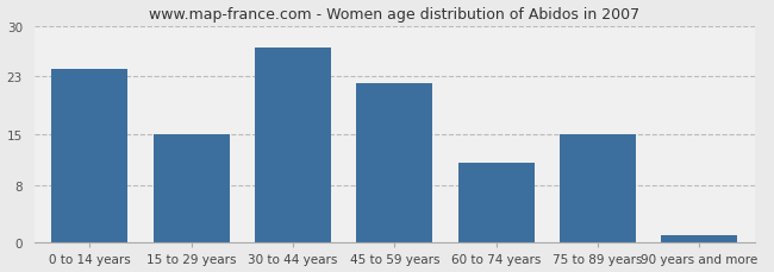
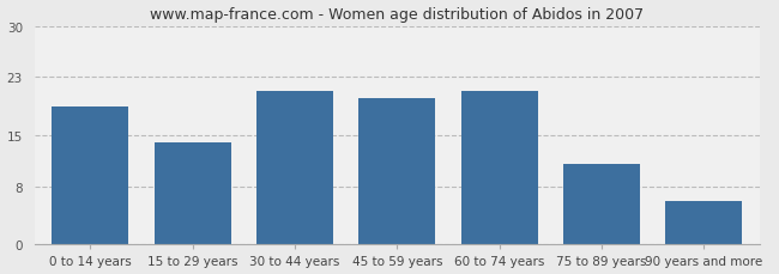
0 to 14 years: 24 -> 19
15 to 29 years: 15 -> 14
30 to 44 years: 27 -> 21
45 to 59 years: 22 -> 20
60 to 74 years: 11 -> 21
75 to 89 years: 15 -> 11
90 years and more: 1 -> 6
